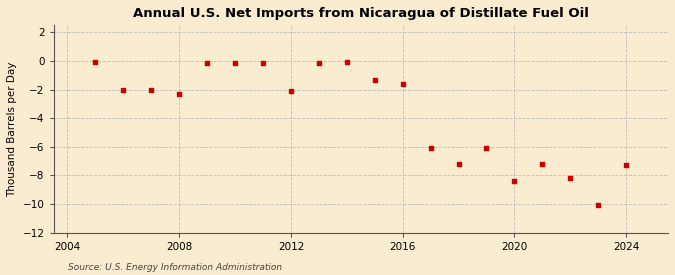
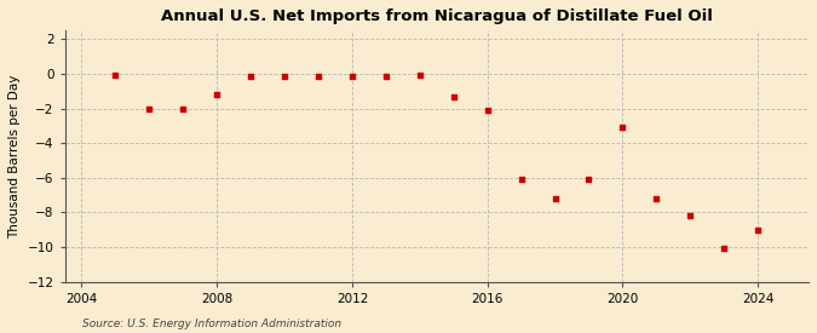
2008: -2.3 -> -1.2
2012: -2.1 -> -0.1
2016: -1.6 -> -2.1
2020: -8.4 -> -3.1
2024: -7.3 -> -9.0
